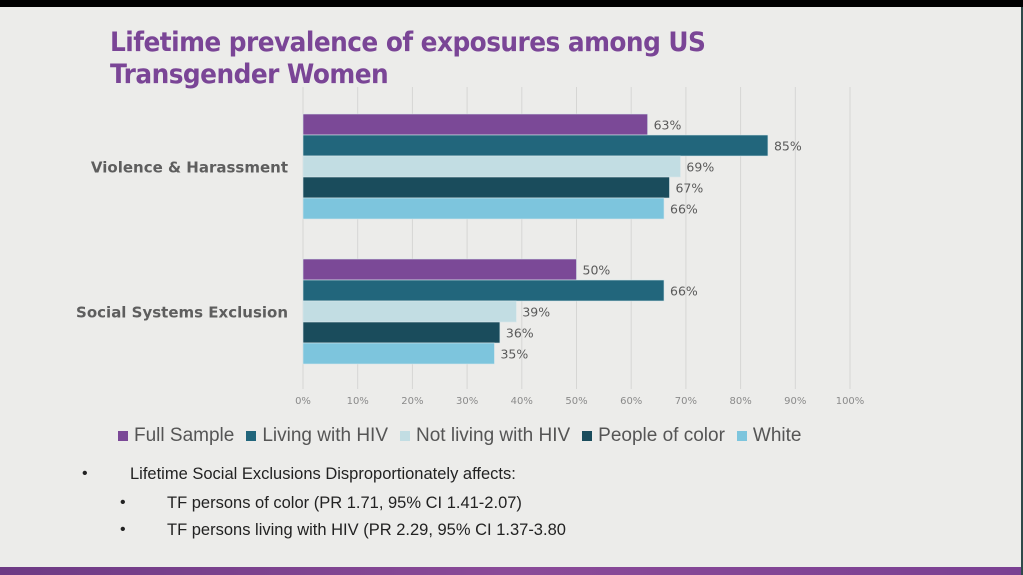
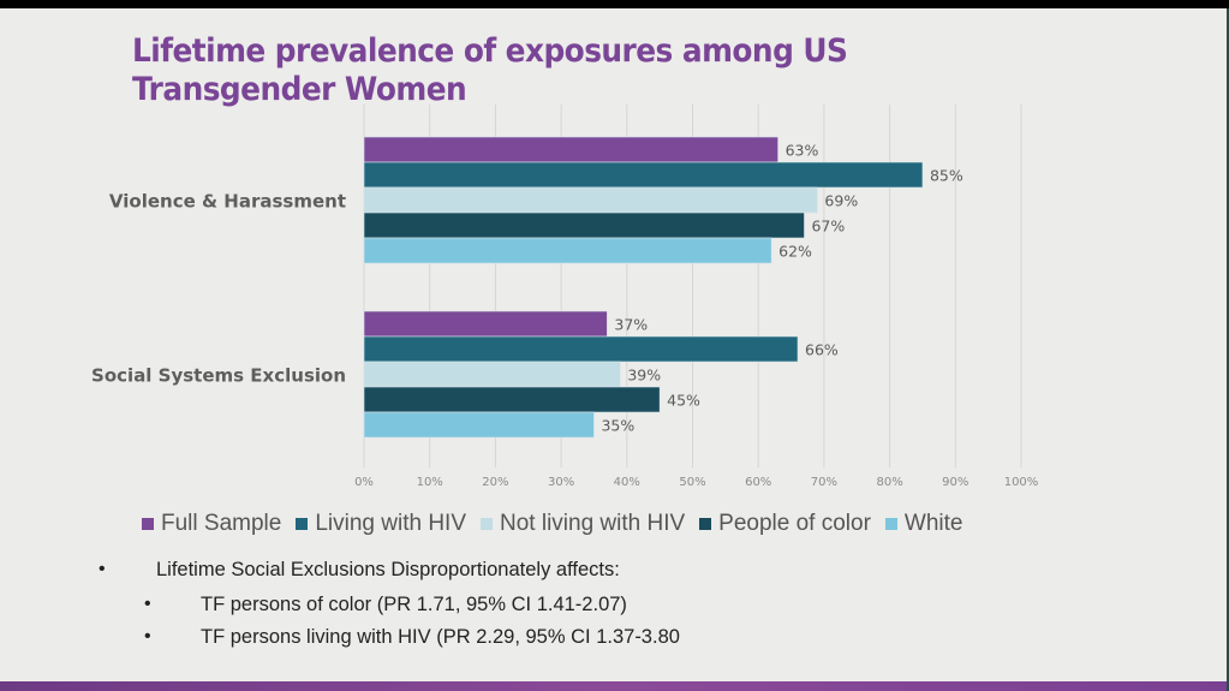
White/Violence & Harassment: 66% -> 62%
Full Sample/Social Systems Exclusion: 50% -> 37%
People of color/Social Systems Exclusion: 36% -> 45%
